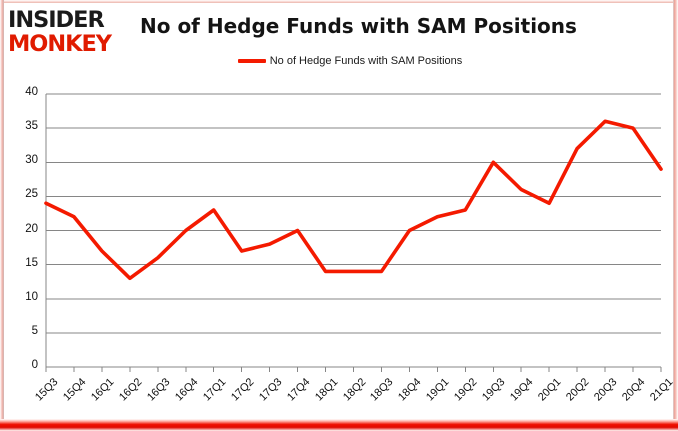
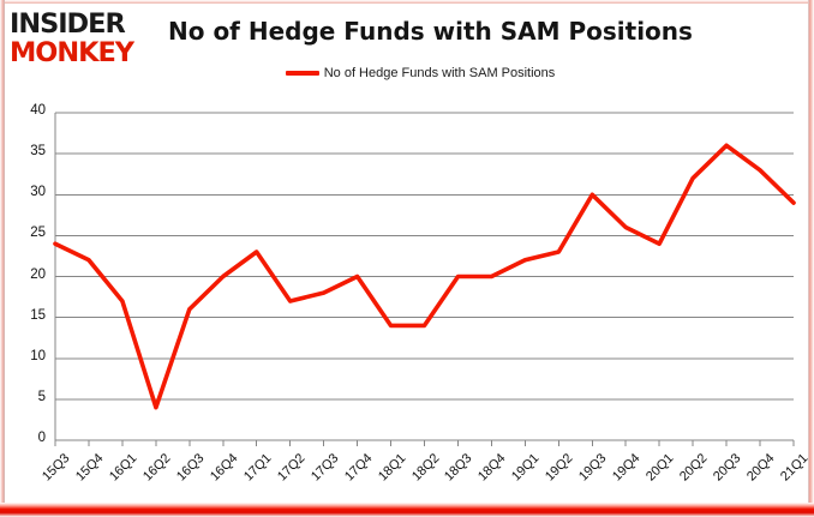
16Q2: 13 -> 4
18Q3: 14 -> 20
20Q4: 35 -> 33
